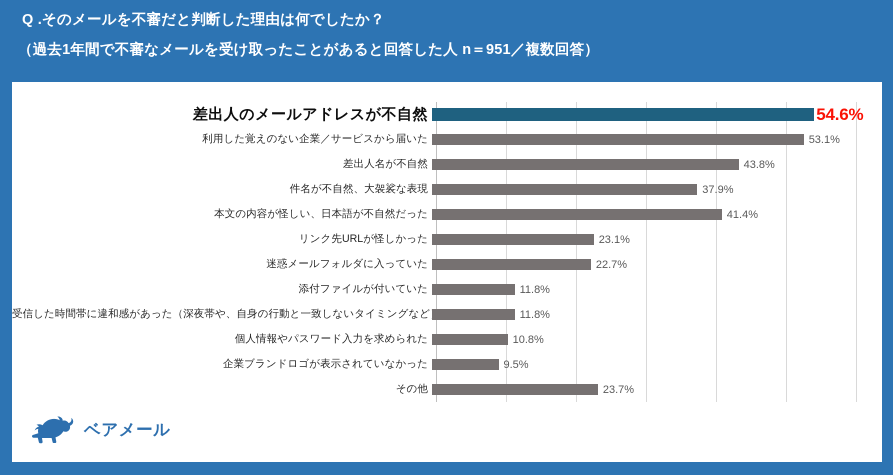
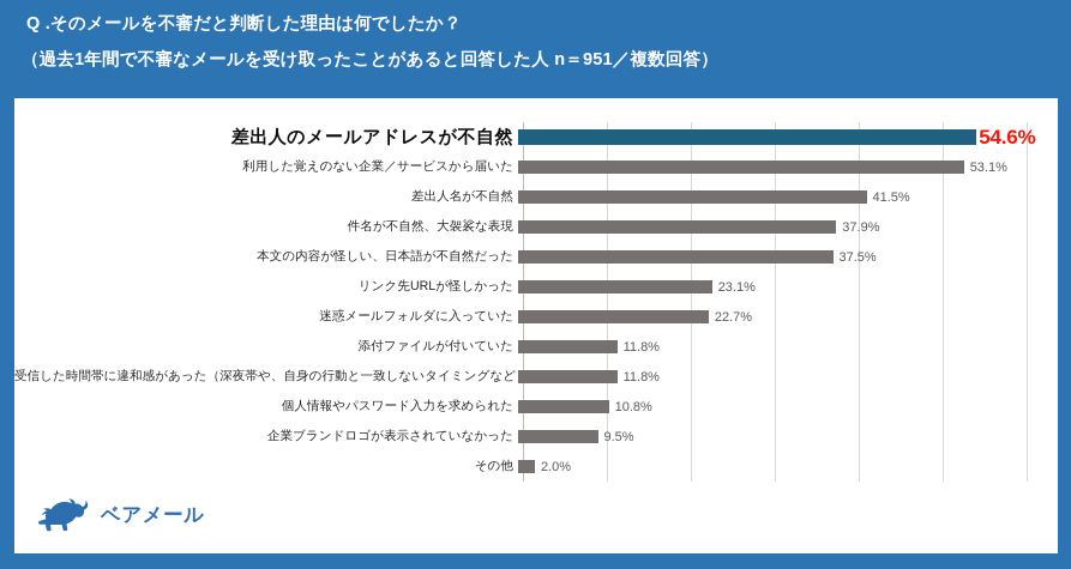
差出人名が不自然: 43.8% -> 41.5%
本文の内容が怪しい、日本語が不自然だった: 41.4% -> 37.5%
その他: 23.7% -> 2.0%
